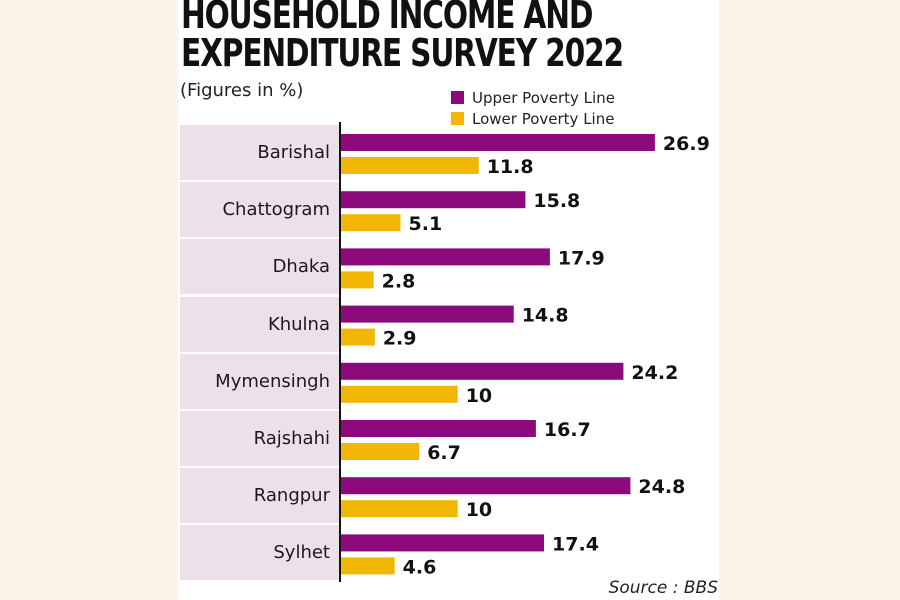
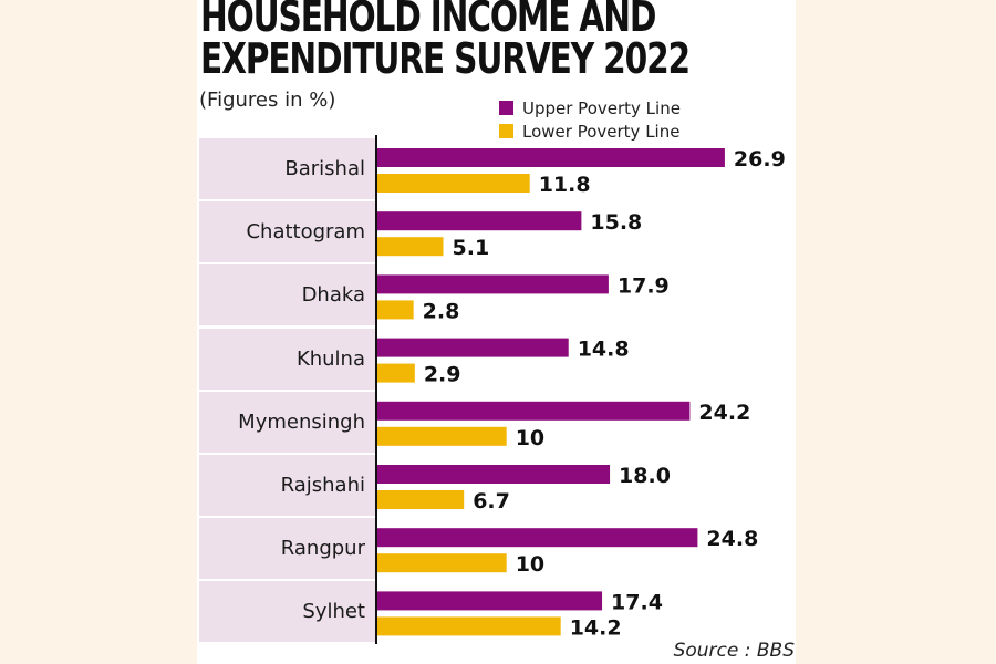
Upper Poverty Line/Rajshahi: 16.7 -> 18.0
Lower Poverty Line/Sylhet: 4.6 -> 14.2
